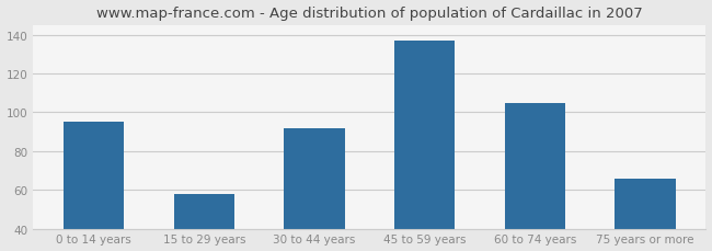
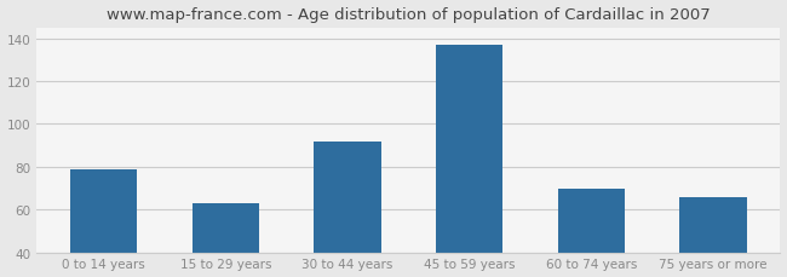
0 to 14 years: 95 -> 79
15 to 29 years: 58 -> 63
60 to 74 years: 105 -> 70
